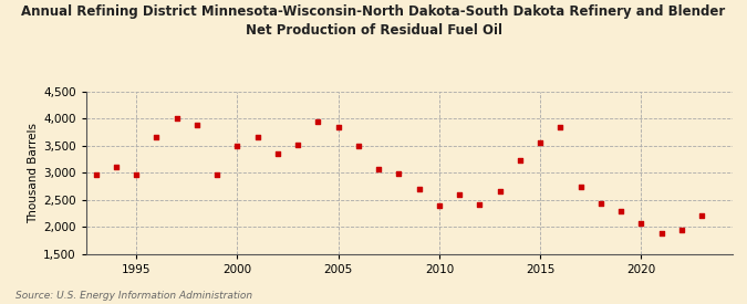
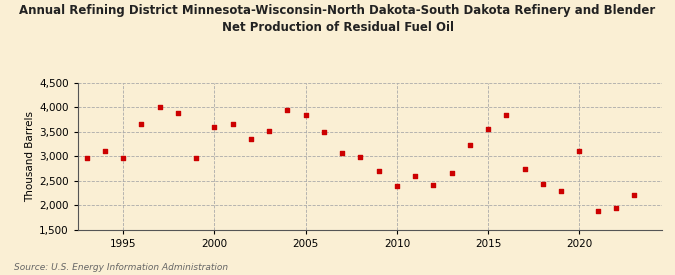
2000: 3,490 -> 3,600
2020: 2,060 -> 3,100
